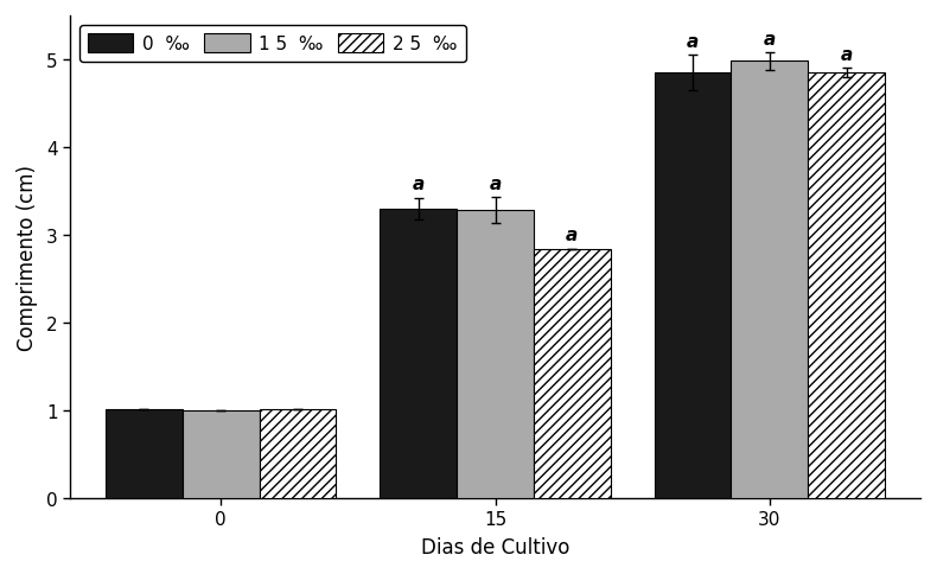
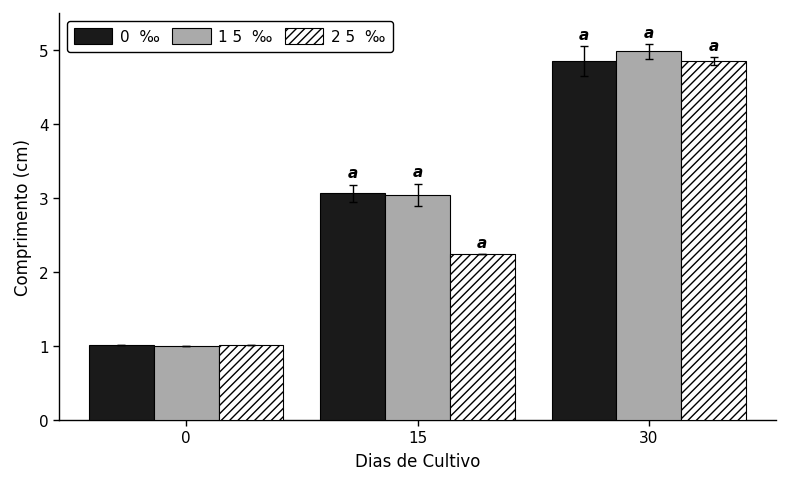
0 ‰/15: 3.30 -> 3.06
1 5 ‰/15: 3.28 -> 3.04
2 5 ‰/15: 2.84 -> 2.24
